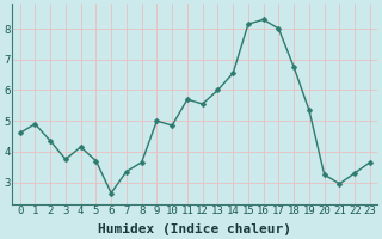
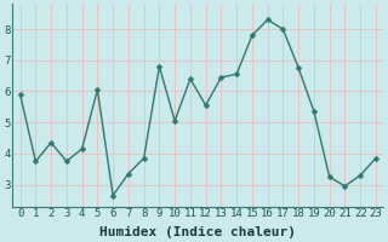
0: 4.60 -> 5.90
1: 4.90 -> 3.75
5: 3.70 -> 6.05
8: 3.65 -> 3.85
9: 5.00 -> 6.80
10: 4.85 -> 5.05
11: 5.70 -> 6.40
13: 6.00 -> 6.45
15: 8.15 -> 7.80
23: 3.65 -> 3.85
